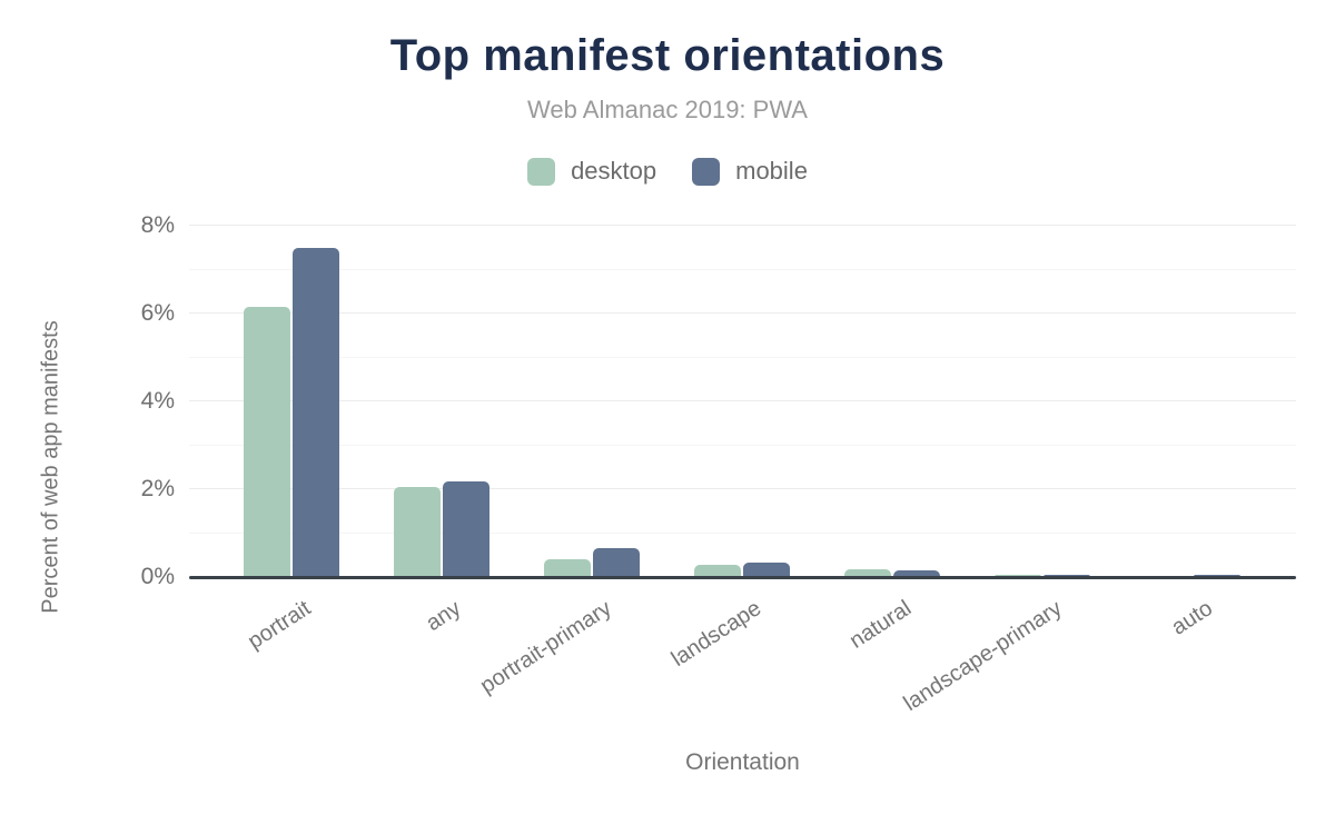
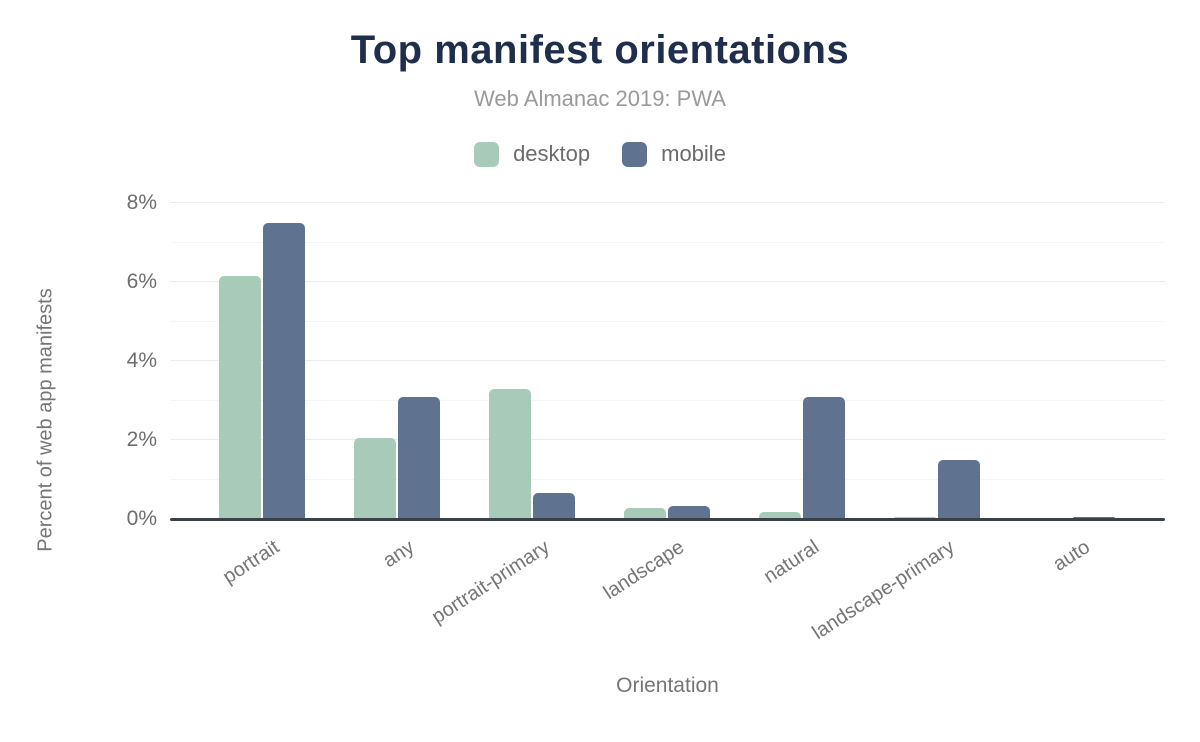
mobile/any: 2.2% -> 3.1%
desktop/portrait-primary: 0.4% -> 3.3%
mobile/natural: 0.2% -> 3.1%
mobile/landscape-primary: 0.1% -> 1.5%
